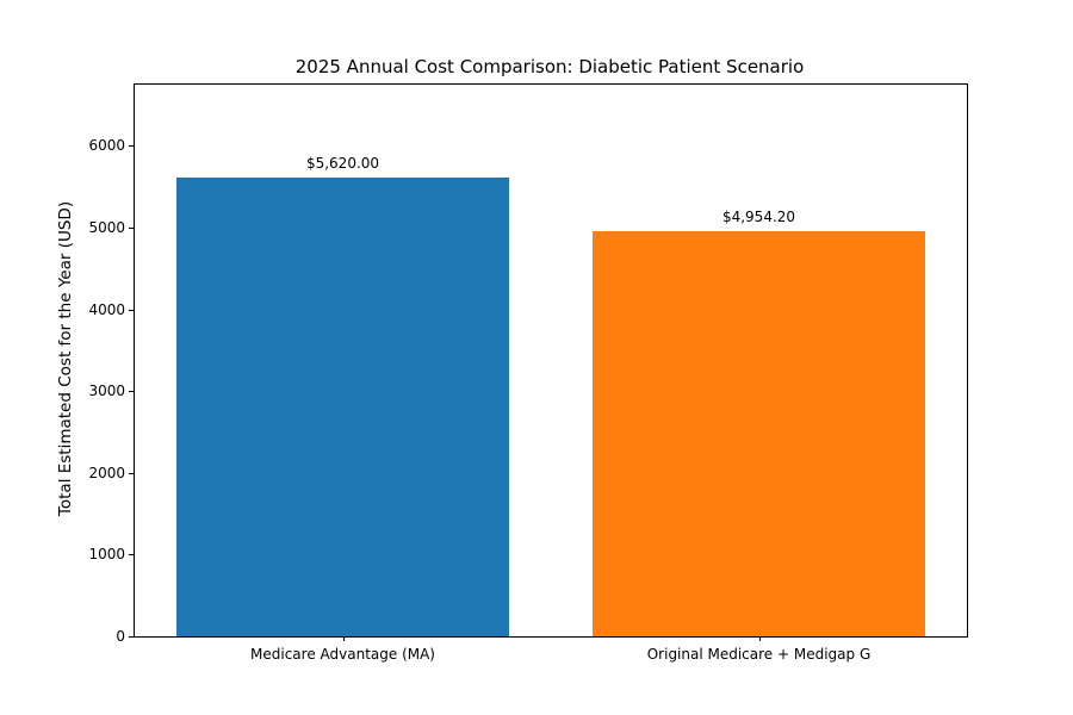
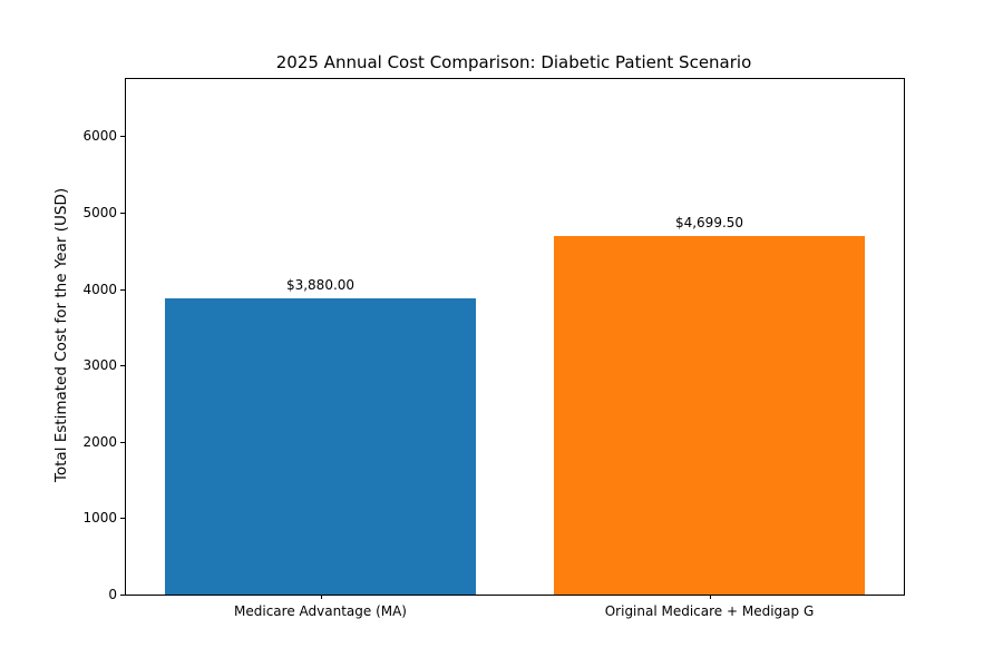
Medicare Advantage (MA): $5,620.00 -> $3,880.00
Original Medicare + Medigap G: $4,954.20 -> $4,699.50
